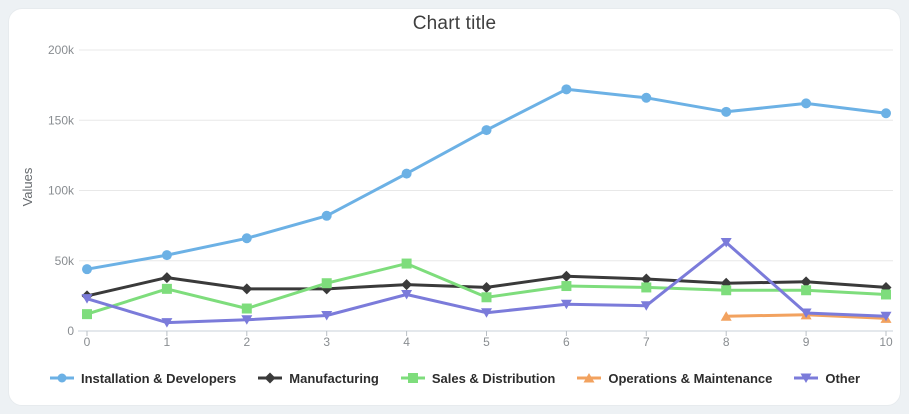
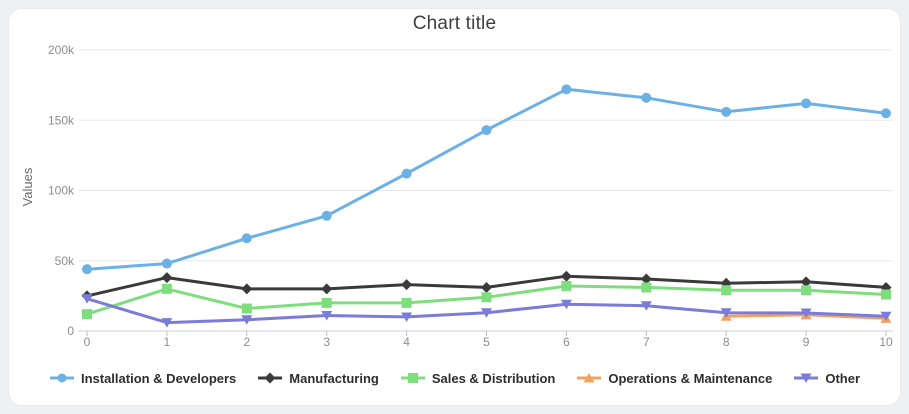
Installation & Developers/1: 54k -> 48k
Sales & Distribution/3: 34k -> 20k
Sales & Distribution/4: 48k -> 20k
Other/4: 26k -> 10k
Other/8: 63k -> 13k
